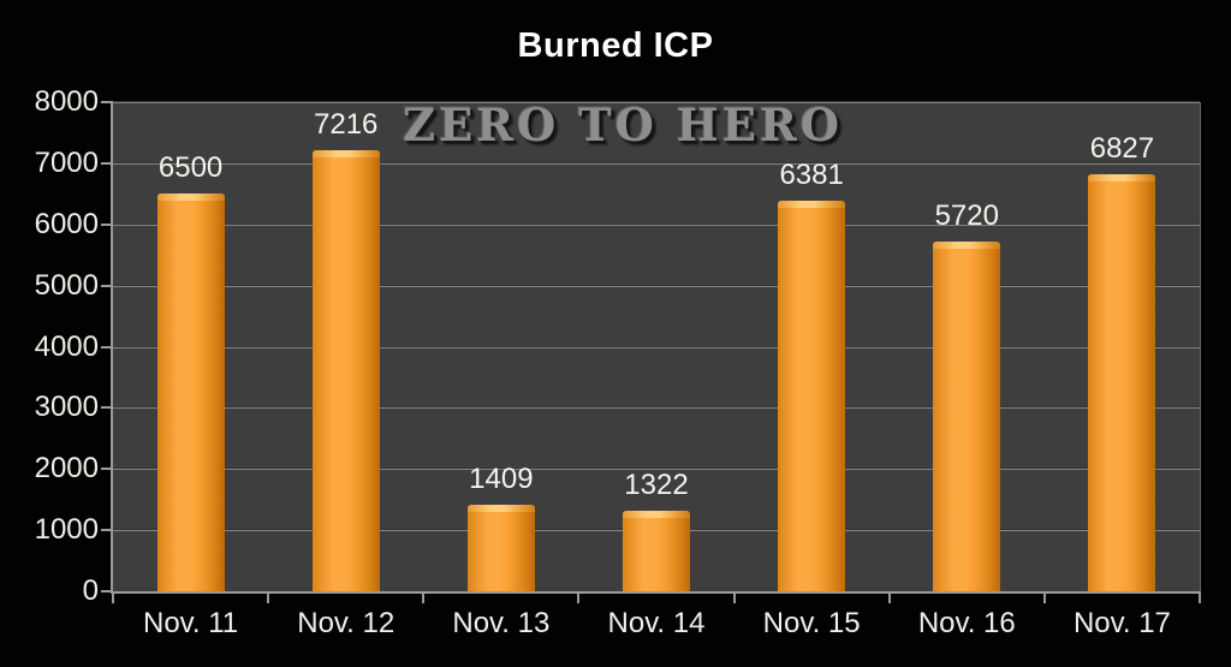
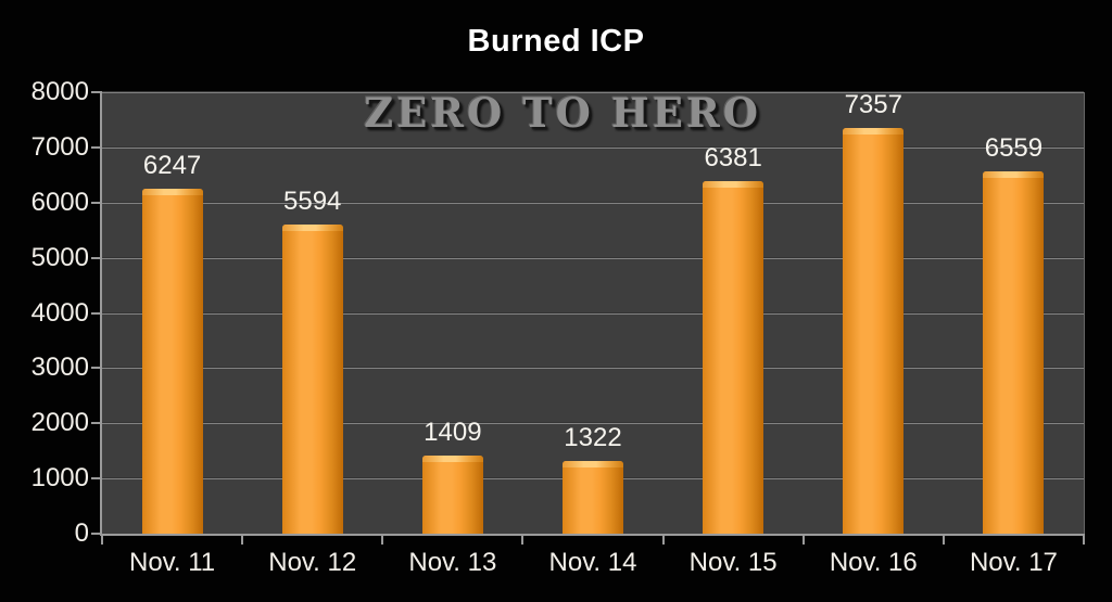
Nov. 11: 6500 -> 6247
Nov. 12: 7216 -> 5594
Nov. 16: 5720 -> 7357
Nov. 17: 6827 -> 6559
